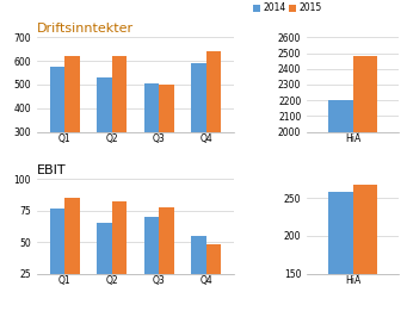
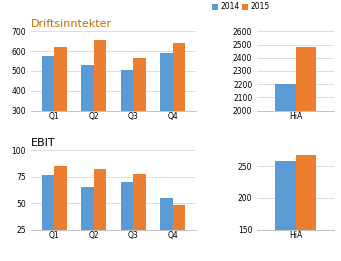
Driftsinntekter/2015/Q2: 620 -> 660
Driftsinntekter/2015/Q3: 500 -> 560
